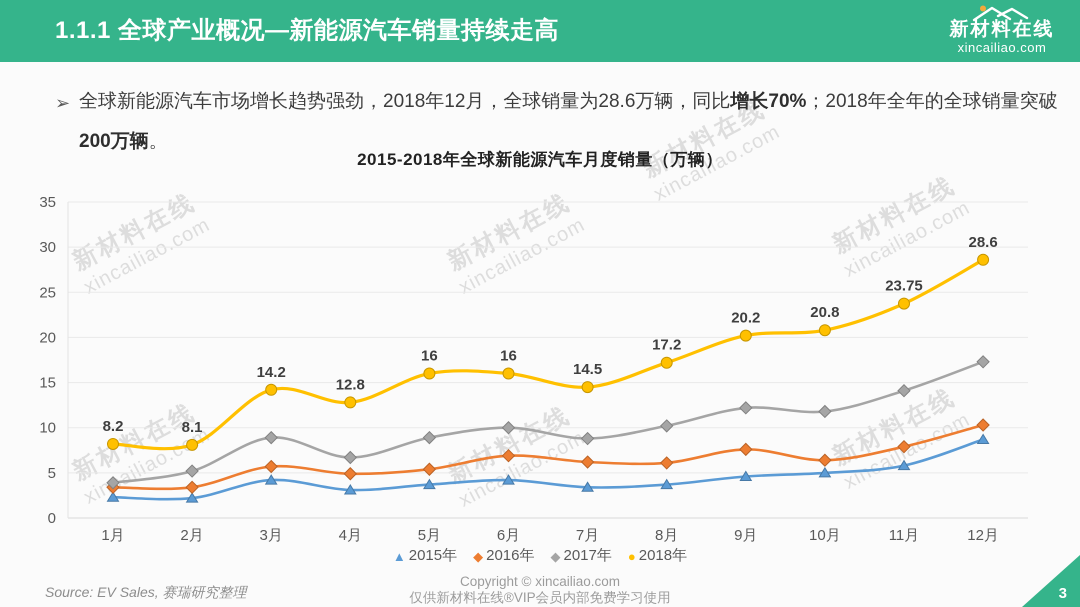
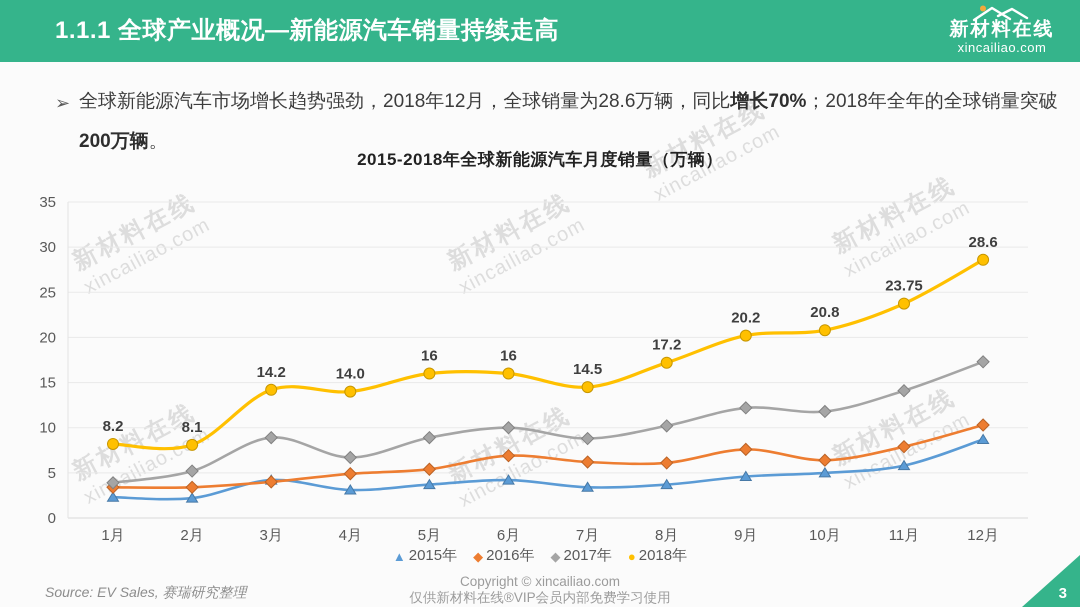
2016年/3月: 6 -> 4
2018年/4月: 12.8 -> 14.0
